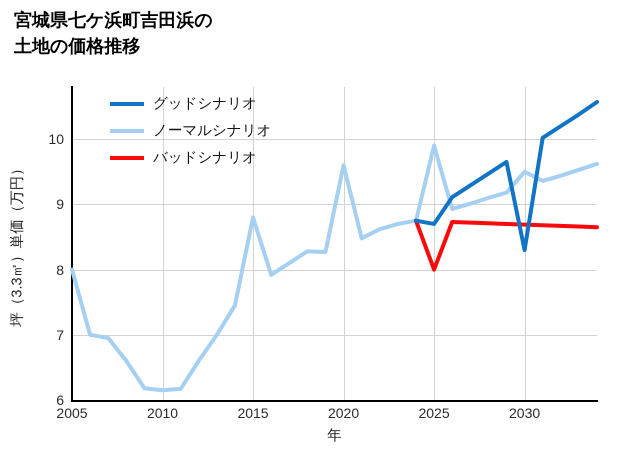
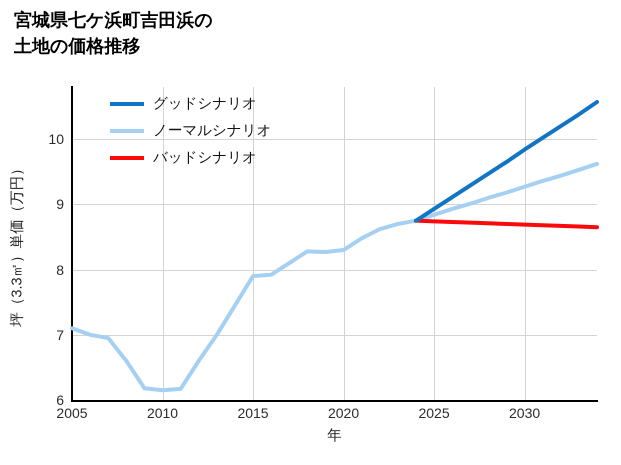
ノーマルシナリオ/2005: 8.0 -> 7.1
ノーマルシナリオ/2015: 8.8 -> 7.9
ノーマルシナリオ/2020: 9.6 -> 8.3
グッドシナリオ/2025: 8.7 -> 8.9
ノーマルシナリオ/2025: 9.9 -> 8.8
バッドシナリオ/2025: 8.0 -> 8.7
グッドシナリオ/2030: 8.3 -> 9.8
ノーマルシナリオ/2030: 9.5 -> 9.3
